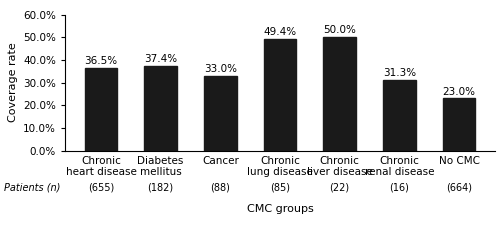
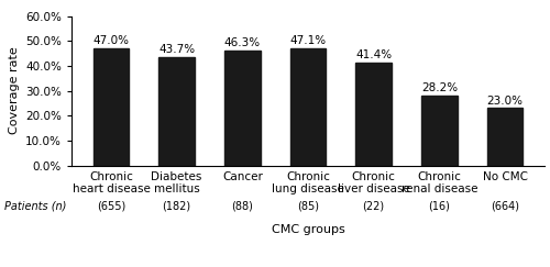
Chronic heart disease: 36.5% -> 47.0%
Diabetes mellitus: 37.4% -> 43.7%
Cancer: 33.0% -> 46.3%
Chronic lung disease: 49.4% -> 47.1%
Chronic liver disease: 50.0% -> 41.4%
Chronic renal disease: 31.3% -> 28.2%
